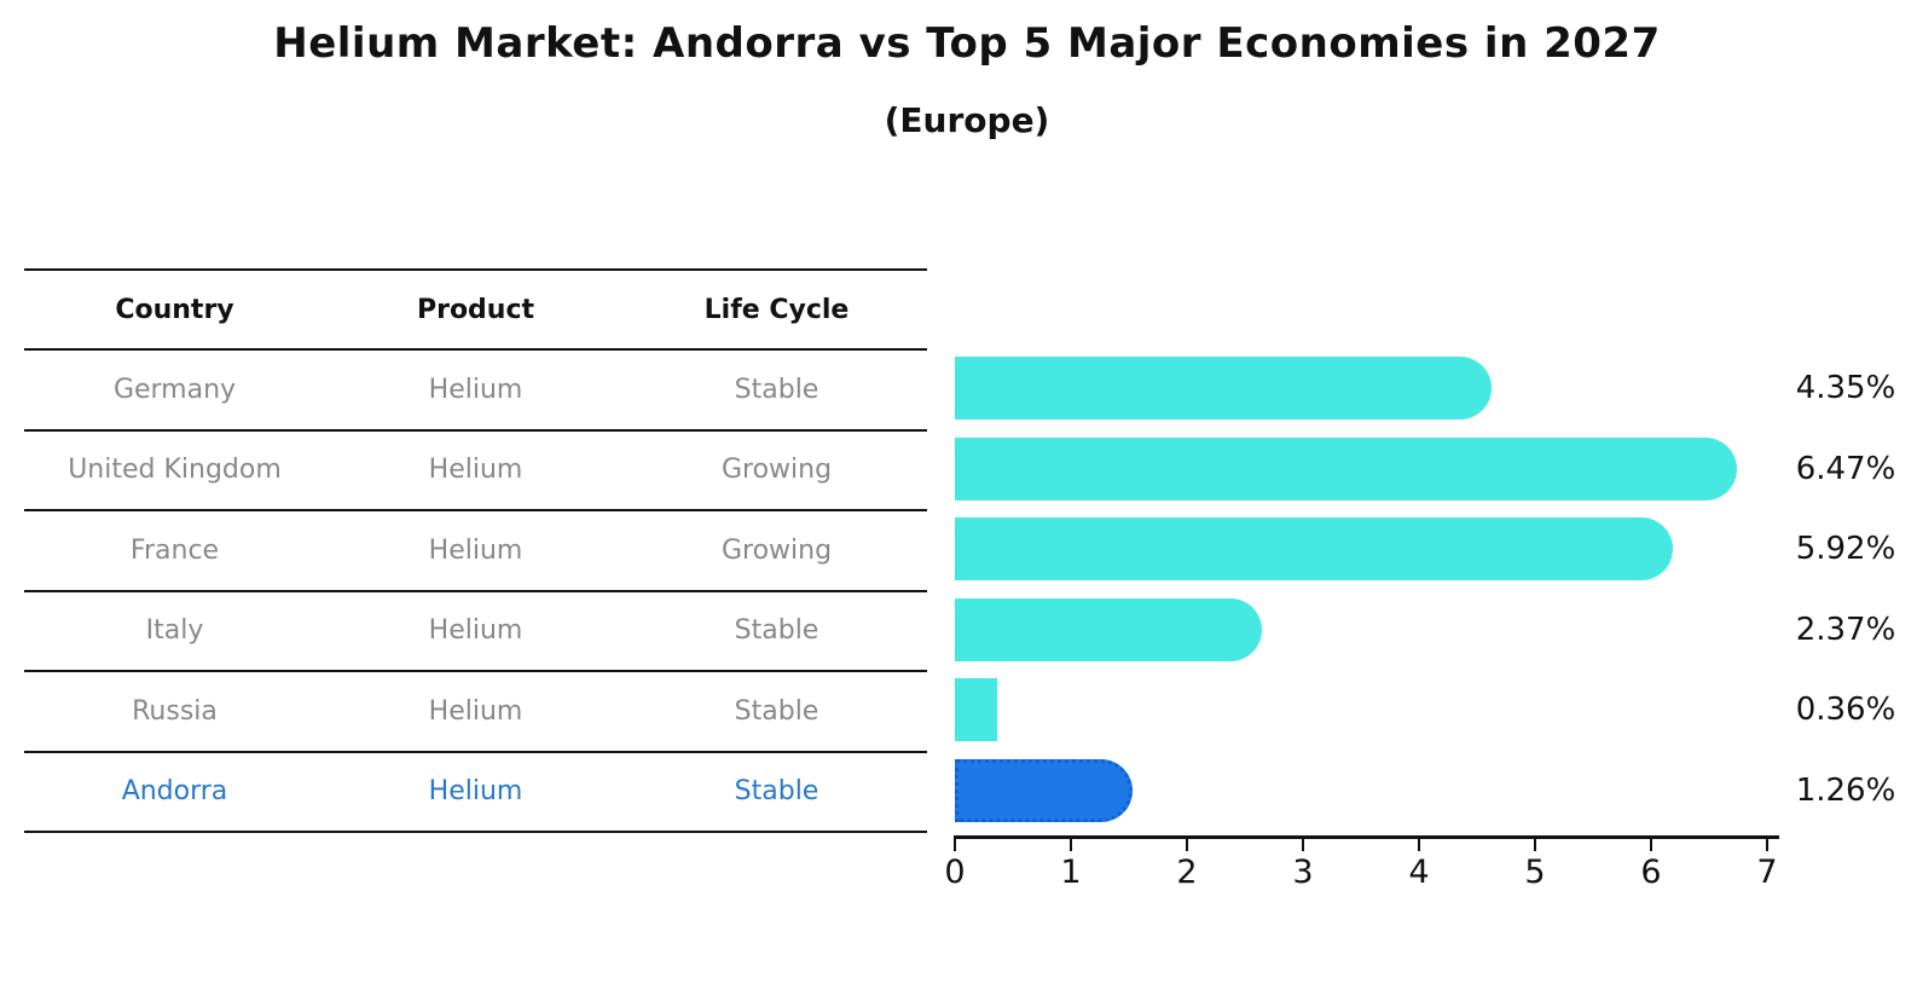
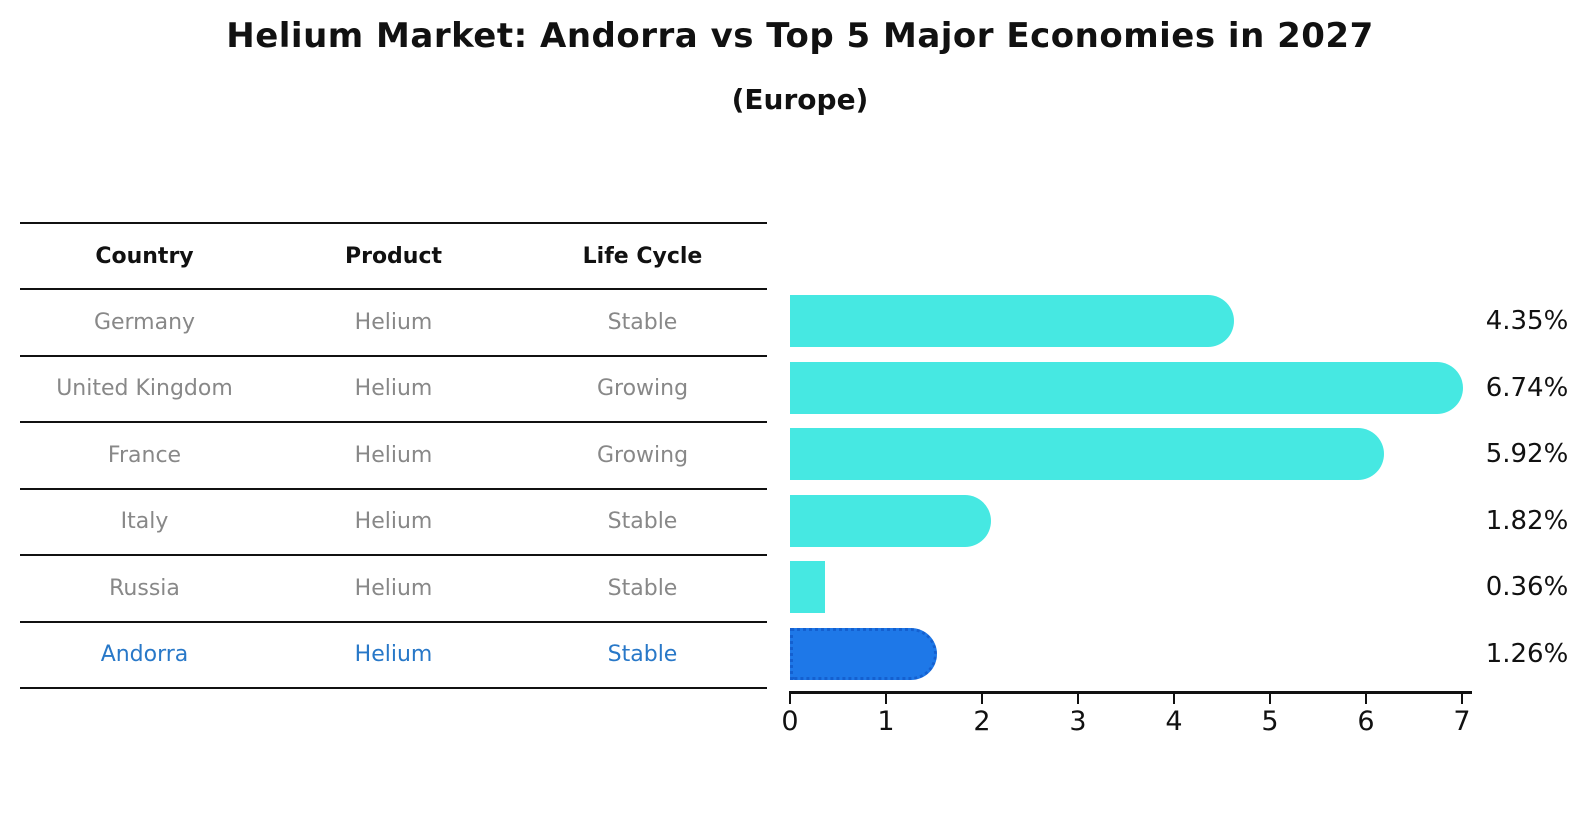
United Kingdom: 6.47% -> 6.74%
Italy: 2.37% -> 1.82%
